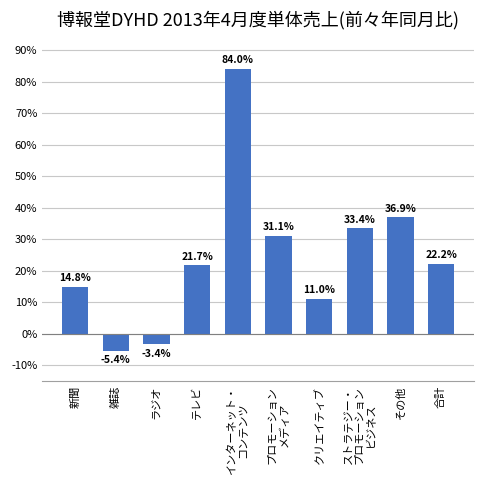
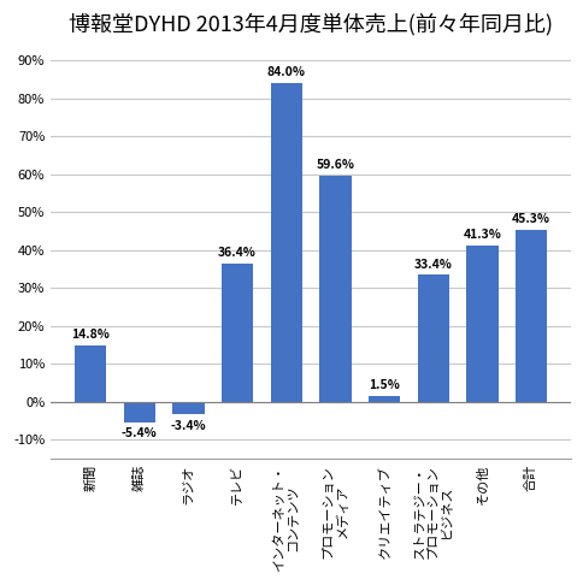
テレビ: 21.7% -> 36.4%
プロモーション メディア: 31.1% -> 59.6%
クリエイティブ: 11.0% -> 1.5%
その他: 36.9% -> 41.3%
合計: 22.2% -> 45.3%
